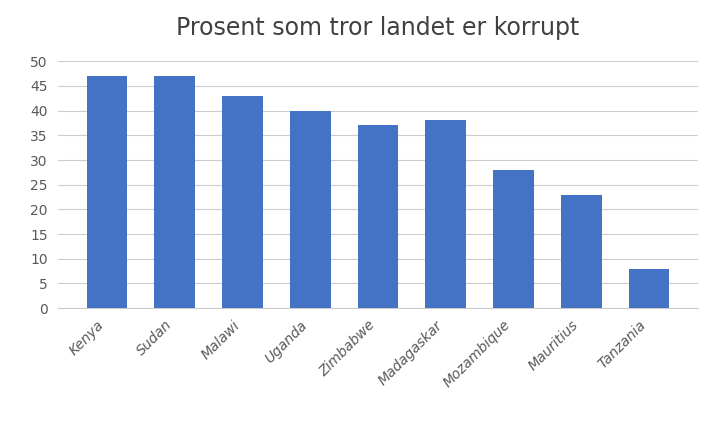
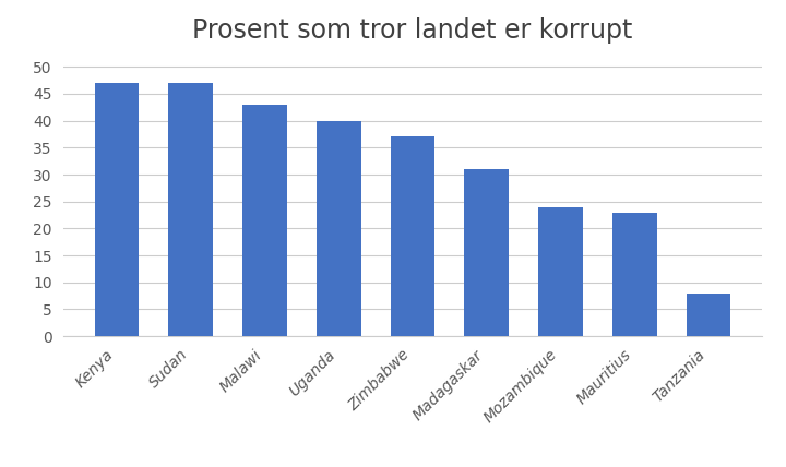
Madagaskar: 38 -> 31
Mozambique: 28 -> 24
